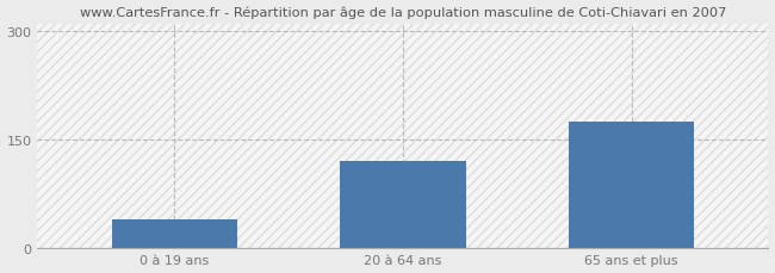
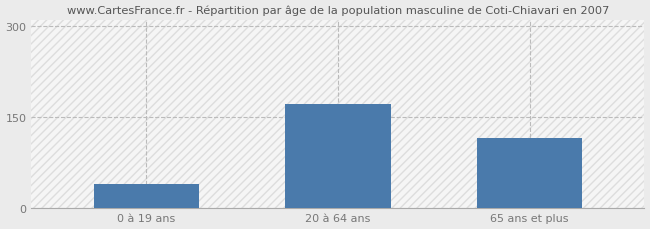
20 à 64 ans: 120 -> 172
65 ans et plus: 174 -> 115
